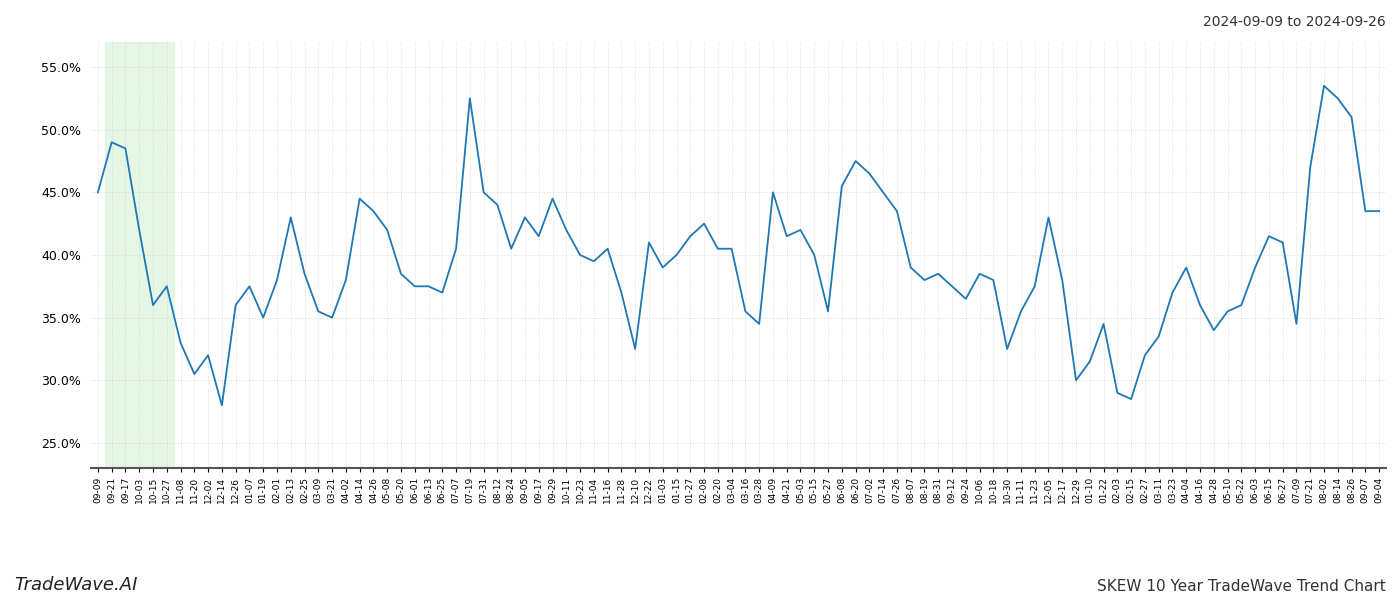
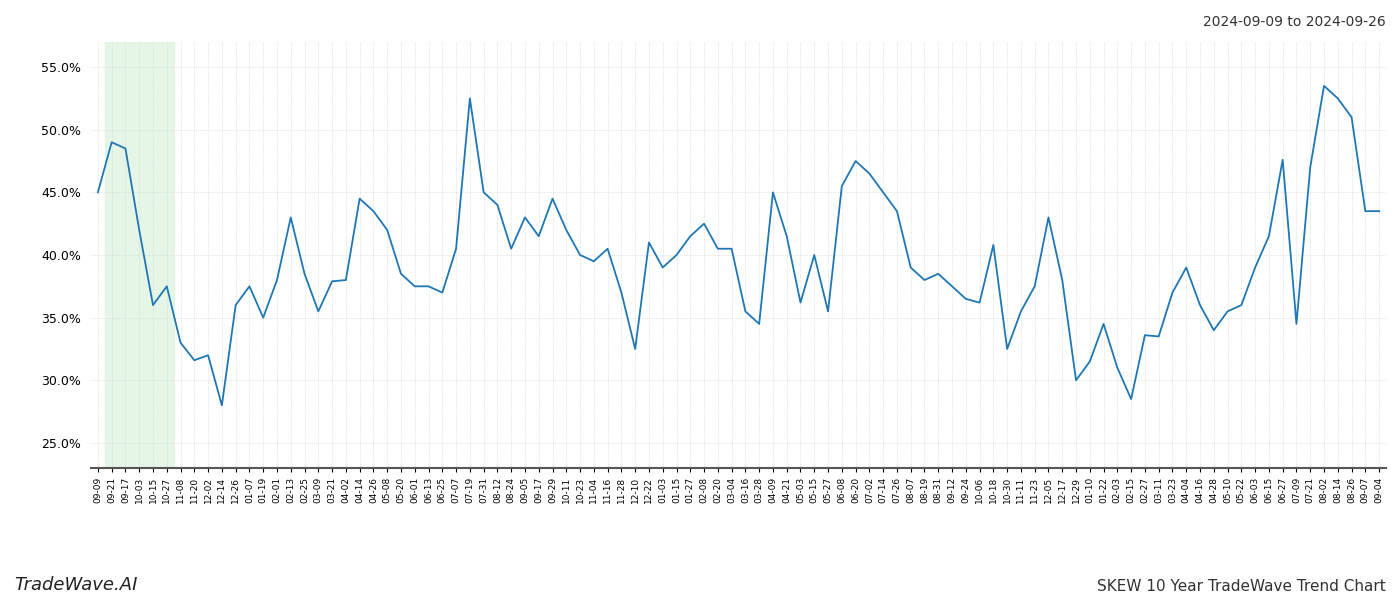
11-20: 30.5% -> 31.6%
03-21: 35.0% -> 37.9%
05-03: 42.0% -> 36.2%
10-06: 38.5% -> 36.2%
10-18: 38.0% -> 40.8%
02-03: 29.0% -> 31.0%
02-27: 32.0% -> 33.6%
06-27: 41.0% -> 47.6%
